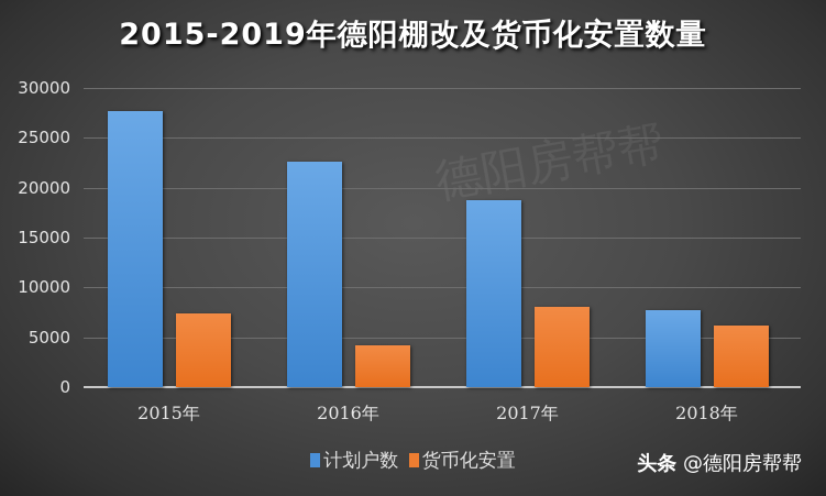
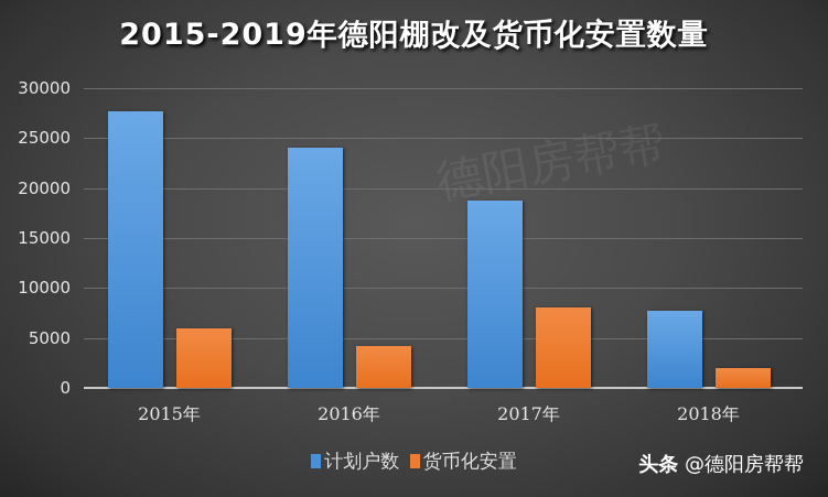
货币化安置/2015年: 7000 -> 6000
计划户数/2016年: 23000 -> 24000
货币化安置/2018年: 6000 -> 2000
